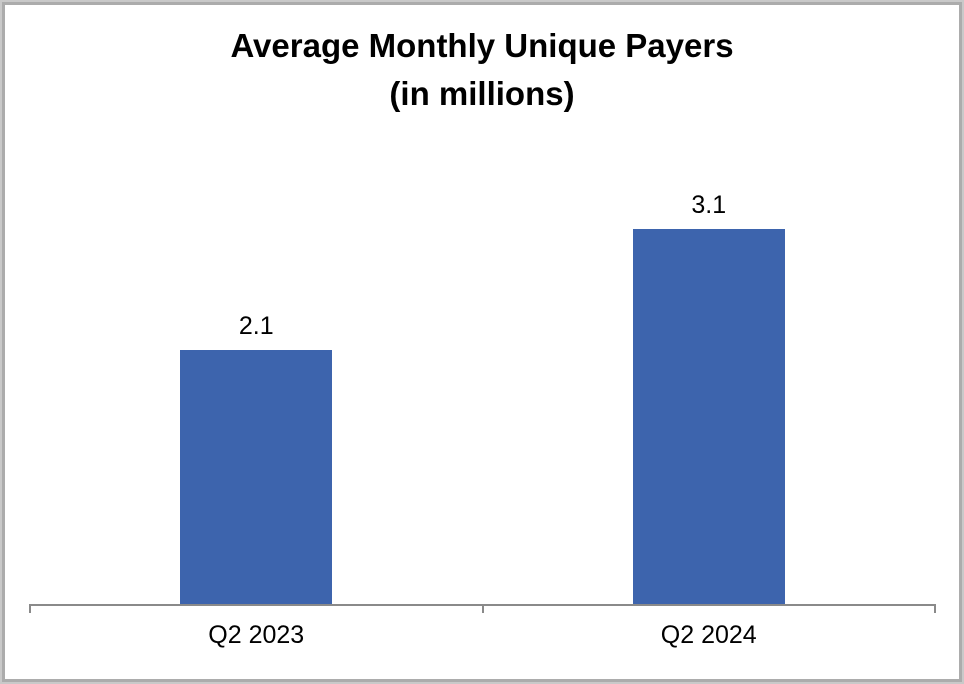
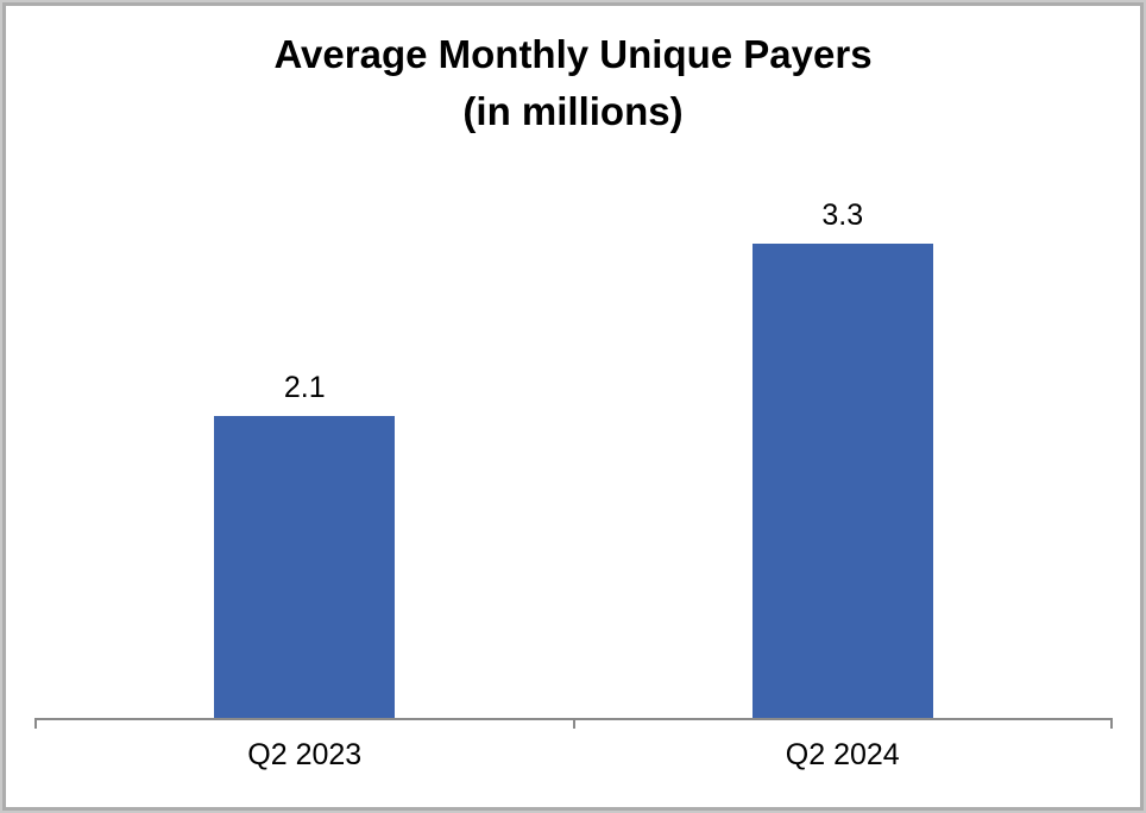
Q2 2024: 3.1 -> 3.3
